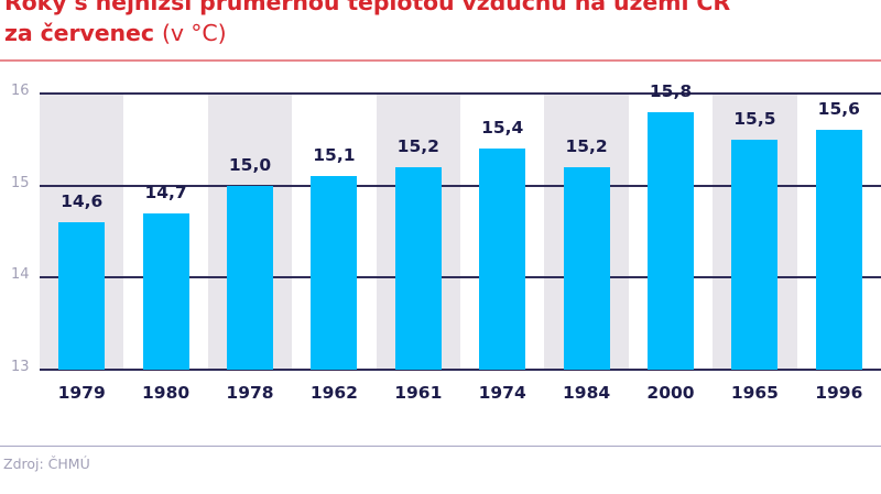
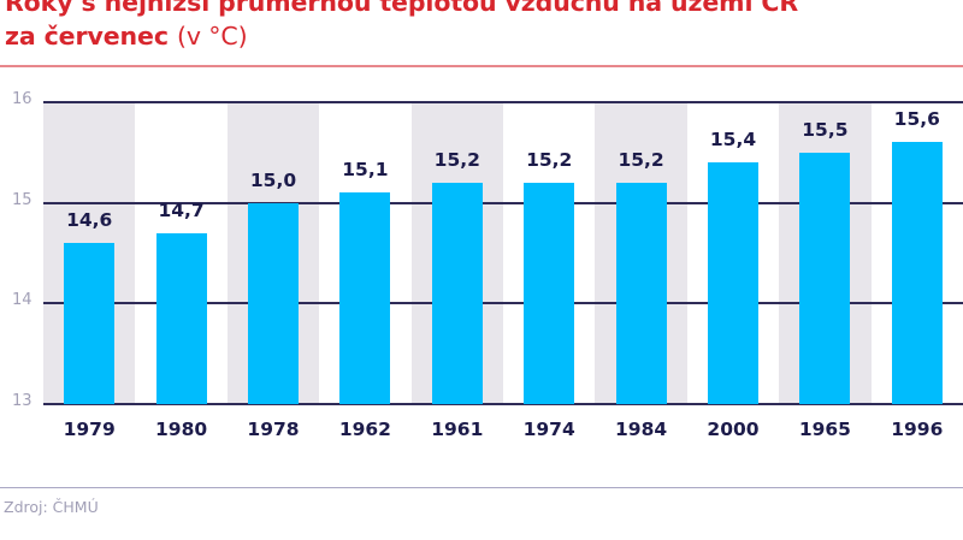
1974: 15,4 -> 15,2
2000: 15,8 -> 15,4
